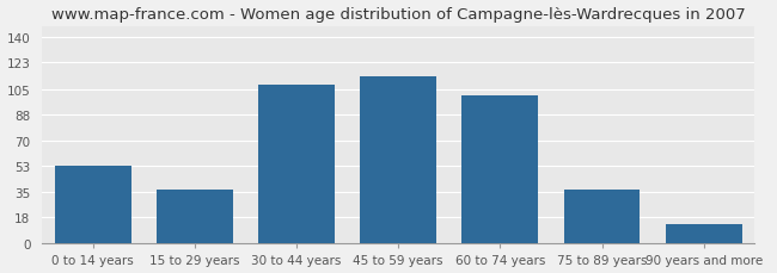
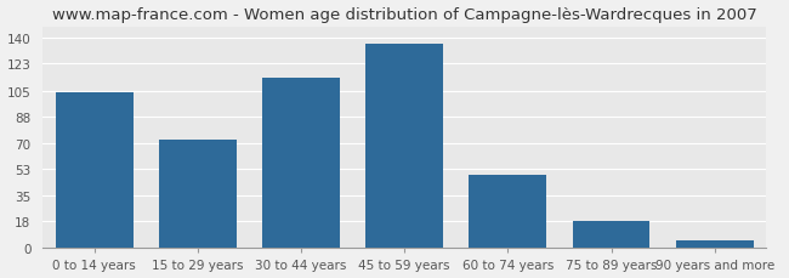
0 to 14 years: 53 -> 104
15 to 29 years: 37 -> 72
30 to 44 years: 108 -> 114
45 to 59 years: 114 -> 136
60 to 74 years: 101 -> 49
75 to 89 years: 37 -> 18
90 years and more: 13 -> 5
